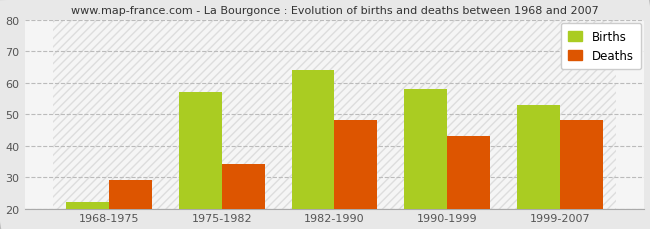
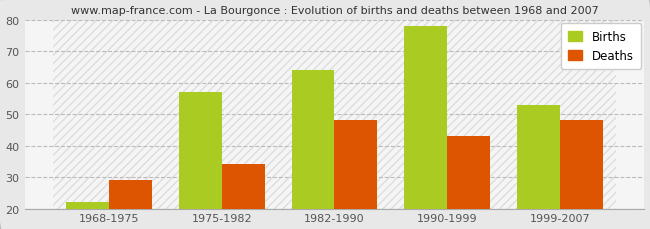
Births/1990-1999: 58 -> 78
